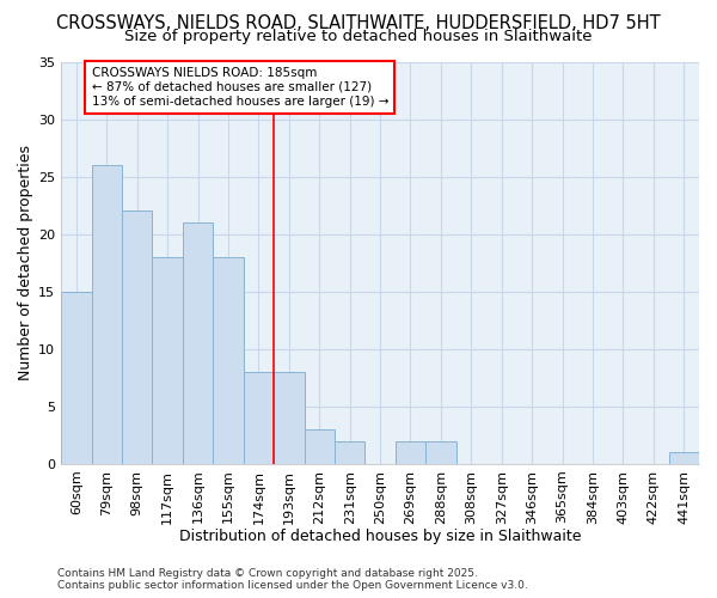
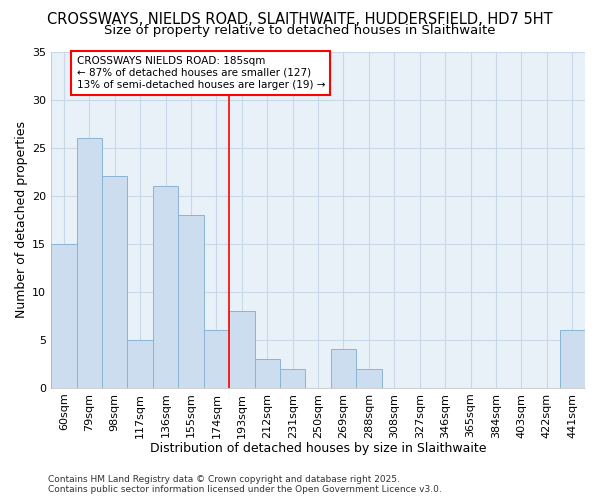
117sqm: 18 -> 5
174sqm: 8 -> 6
269sqm: 2 -> 4
441sqm: 1 -> 6
